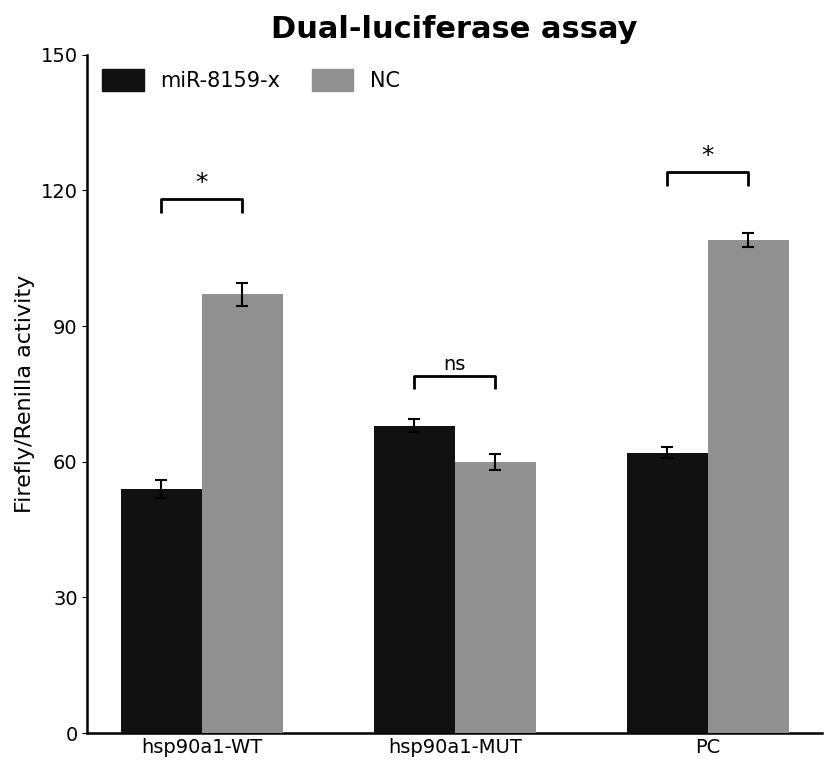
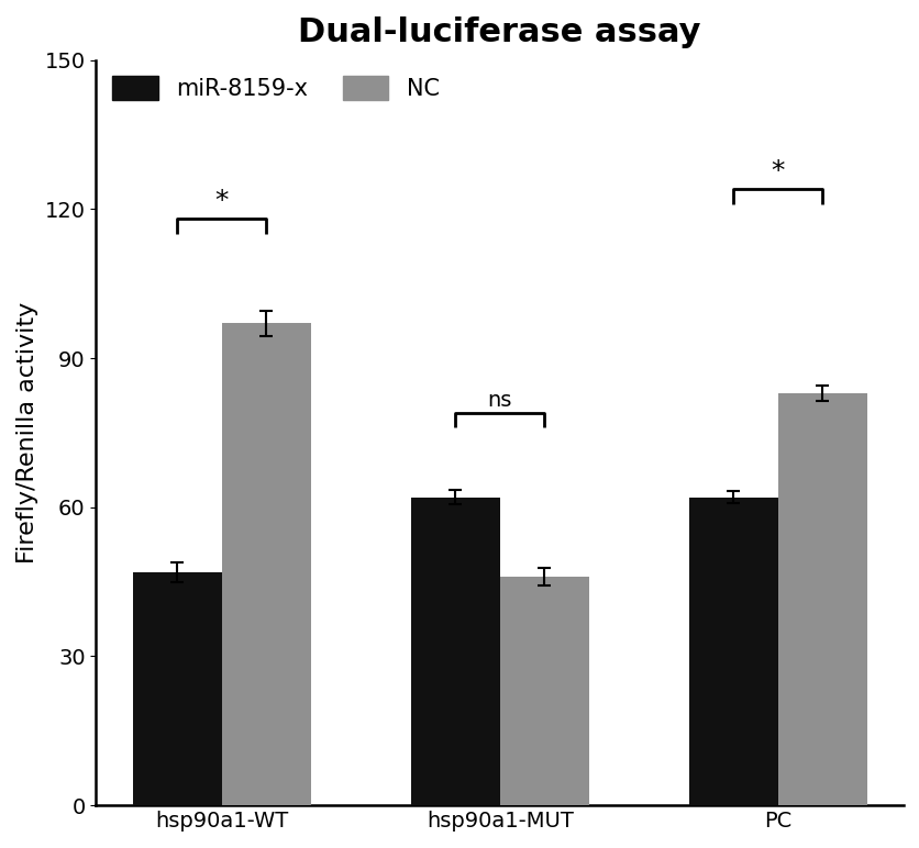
miR-8159-x/hsp90a1-WT: 54 -> 47
miR-8159-x/hsp90a1-MUT: 68 -> 62
NC/hsp90a1-MUT: 60 -> 46
NC/PC: 109 -> 83
